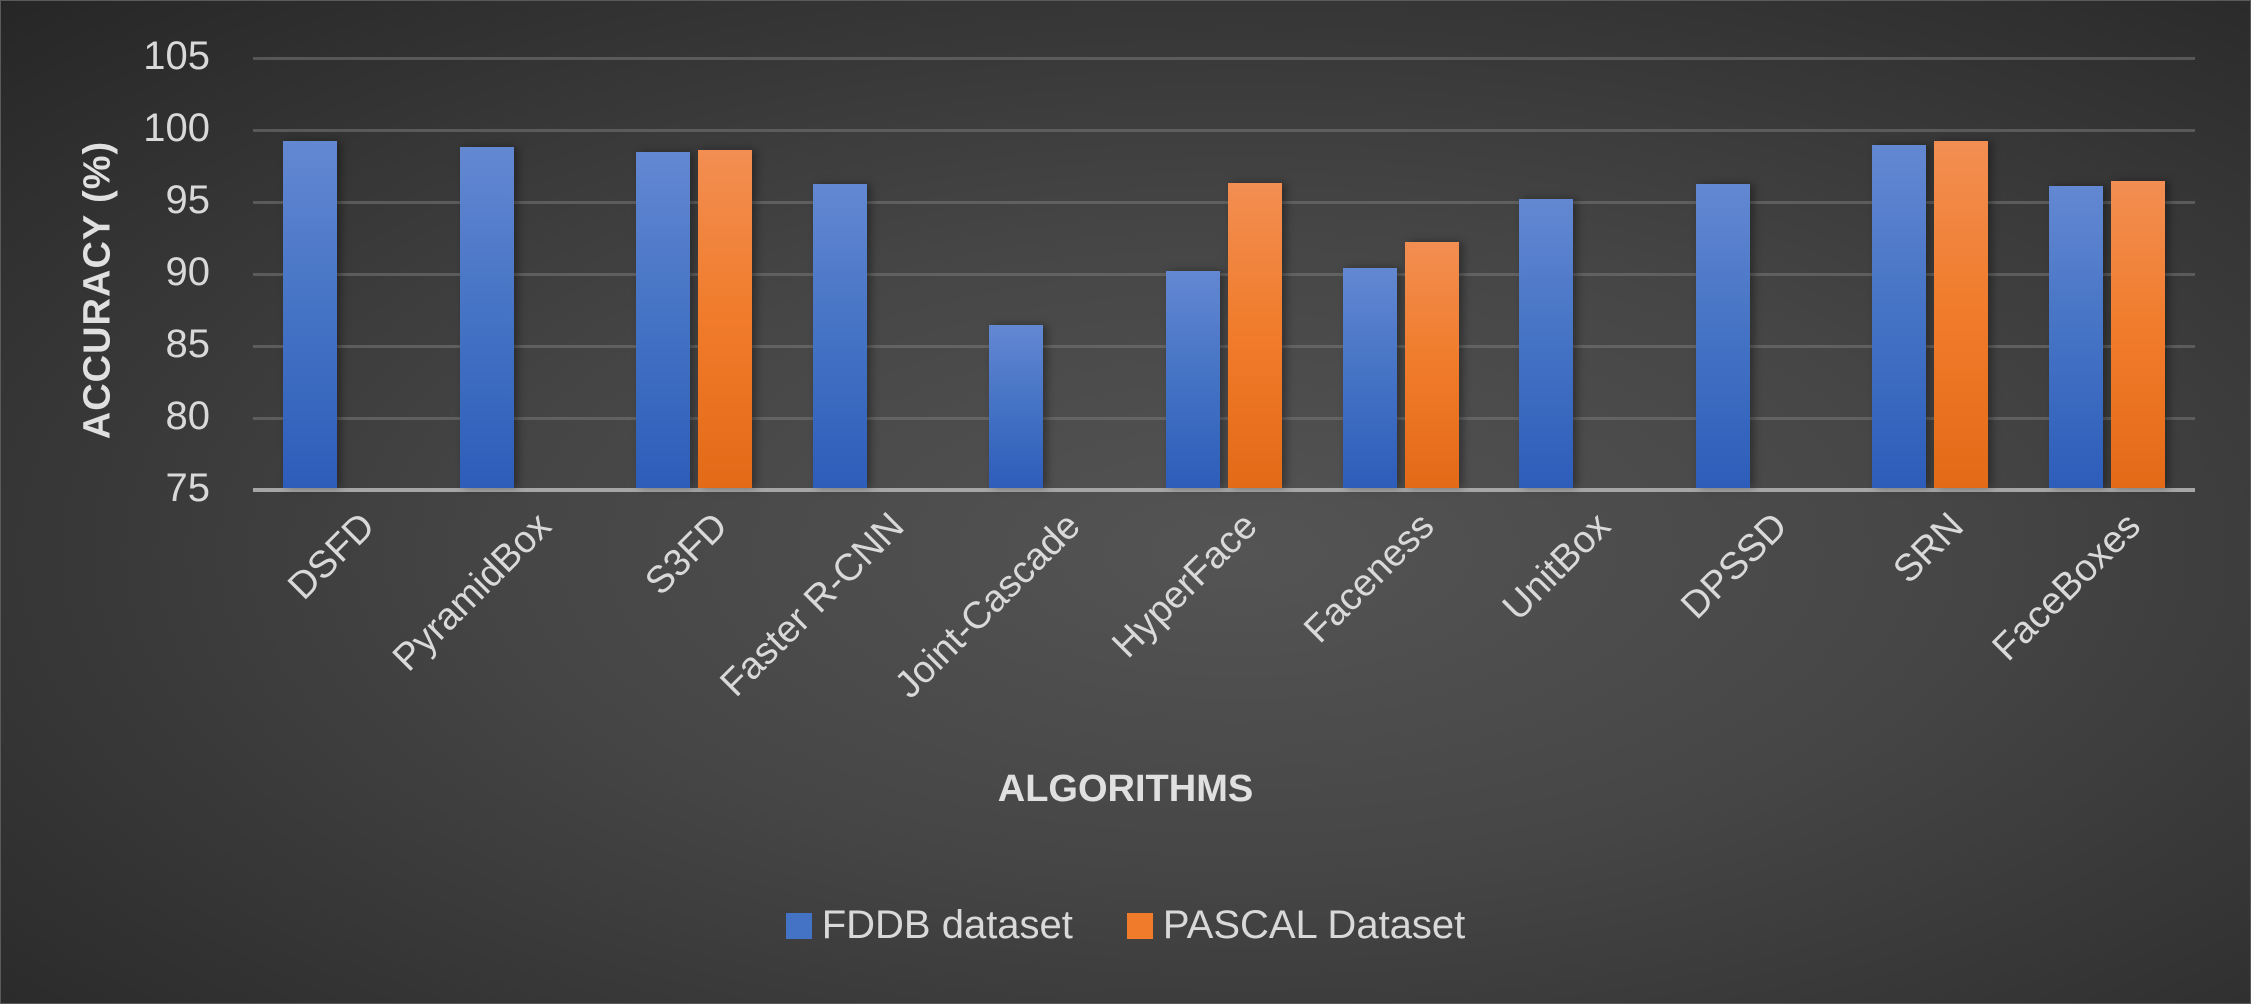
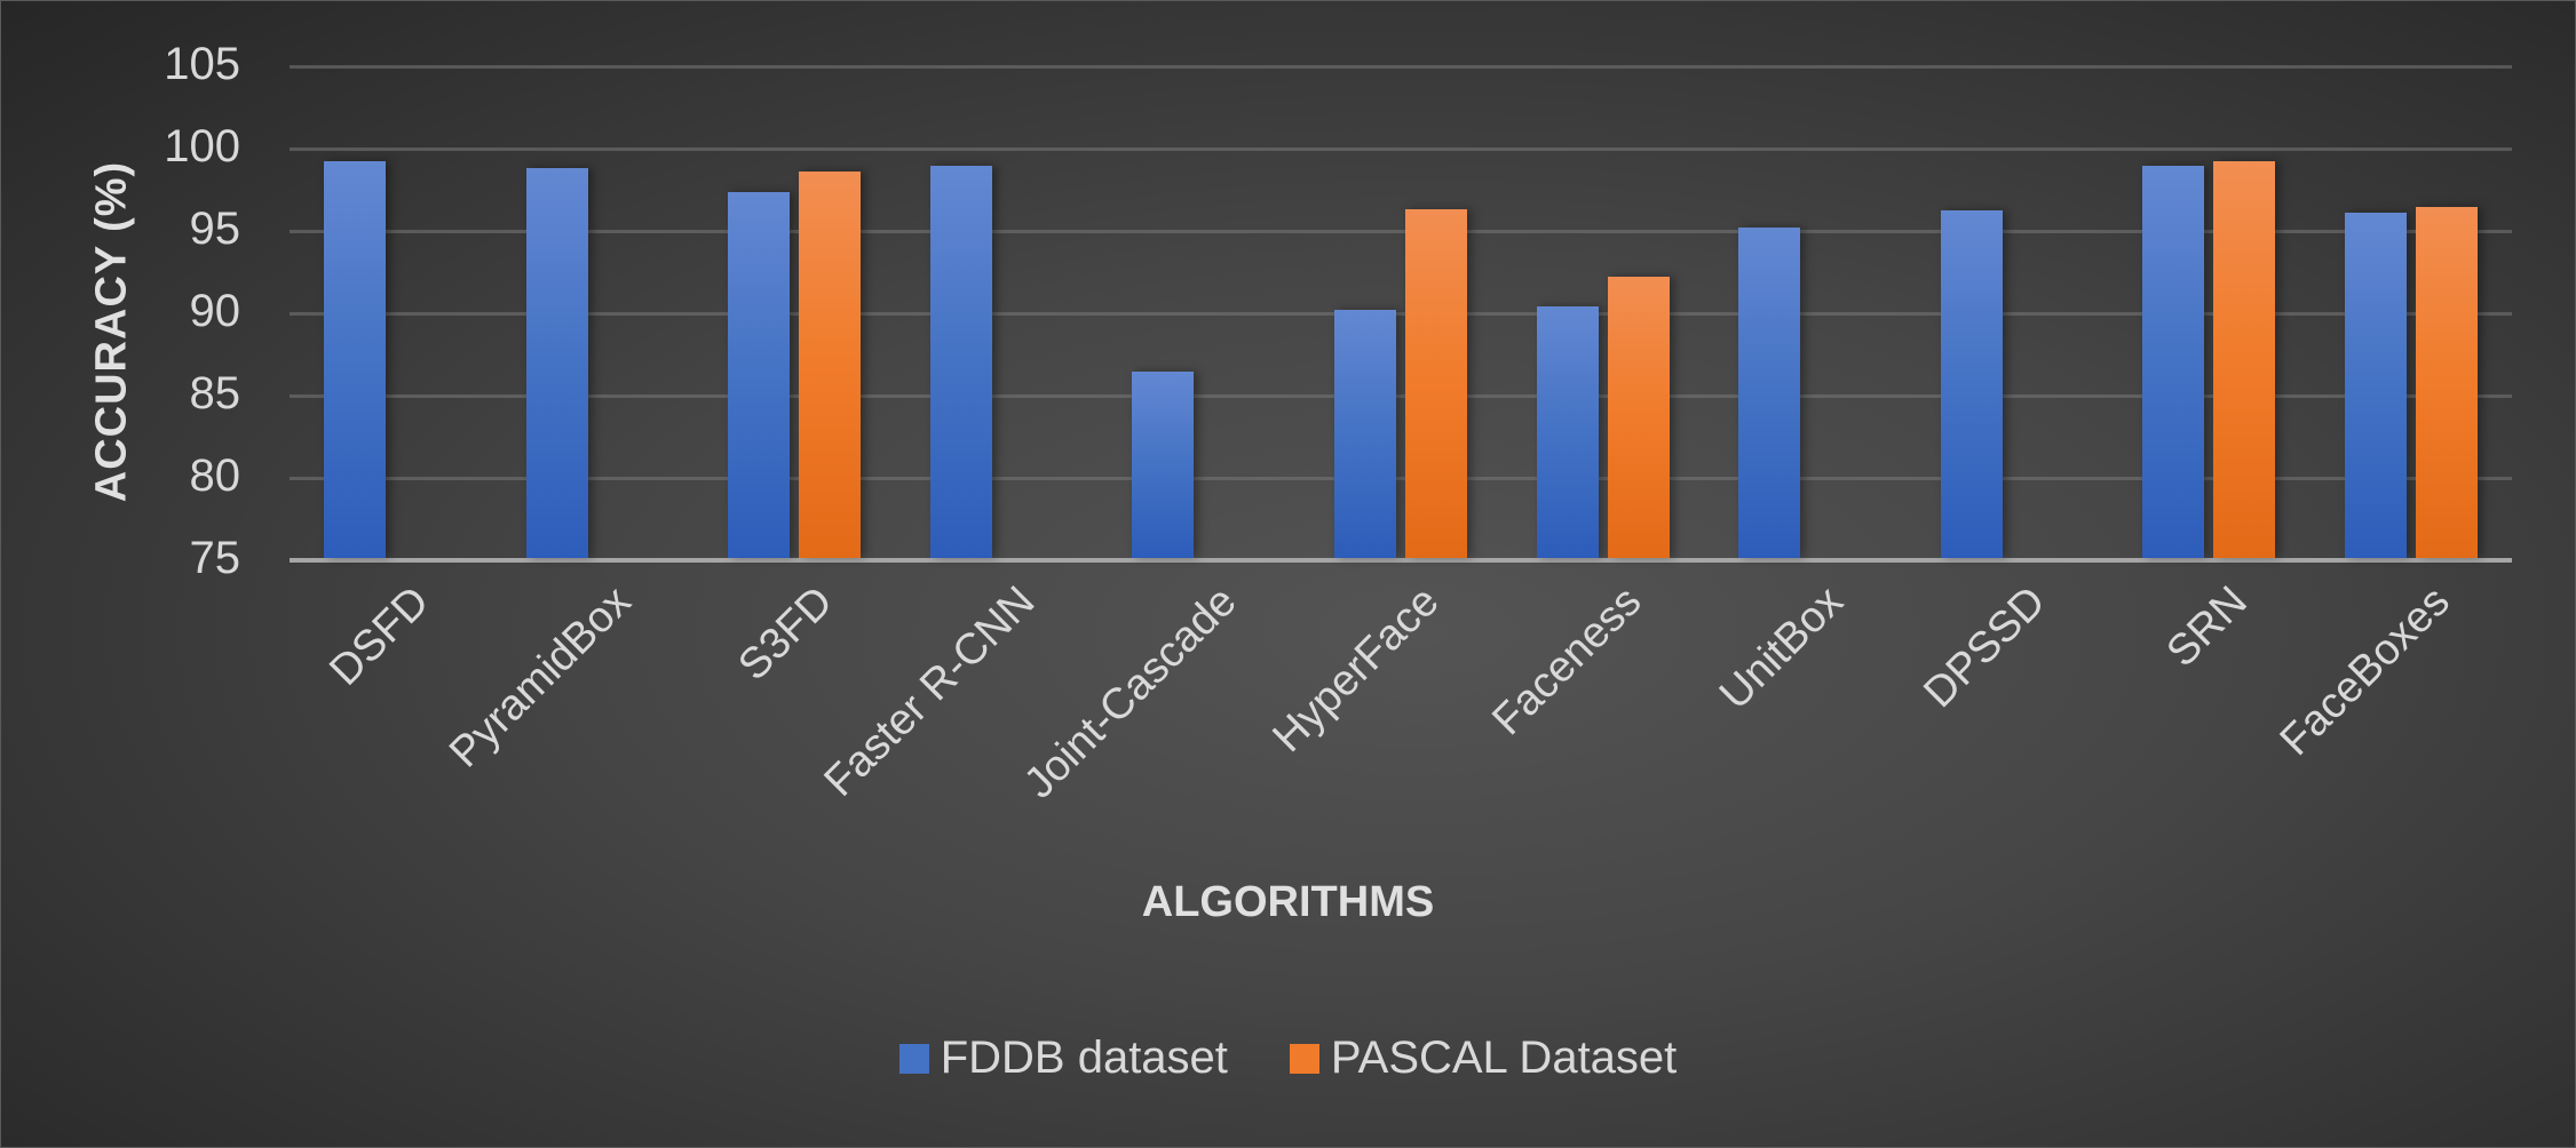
FDDB dataset/S3FD: 98.3 -> 97.2
FDDB dataset/Faster R-CNN: 96.1 -> 98.8
